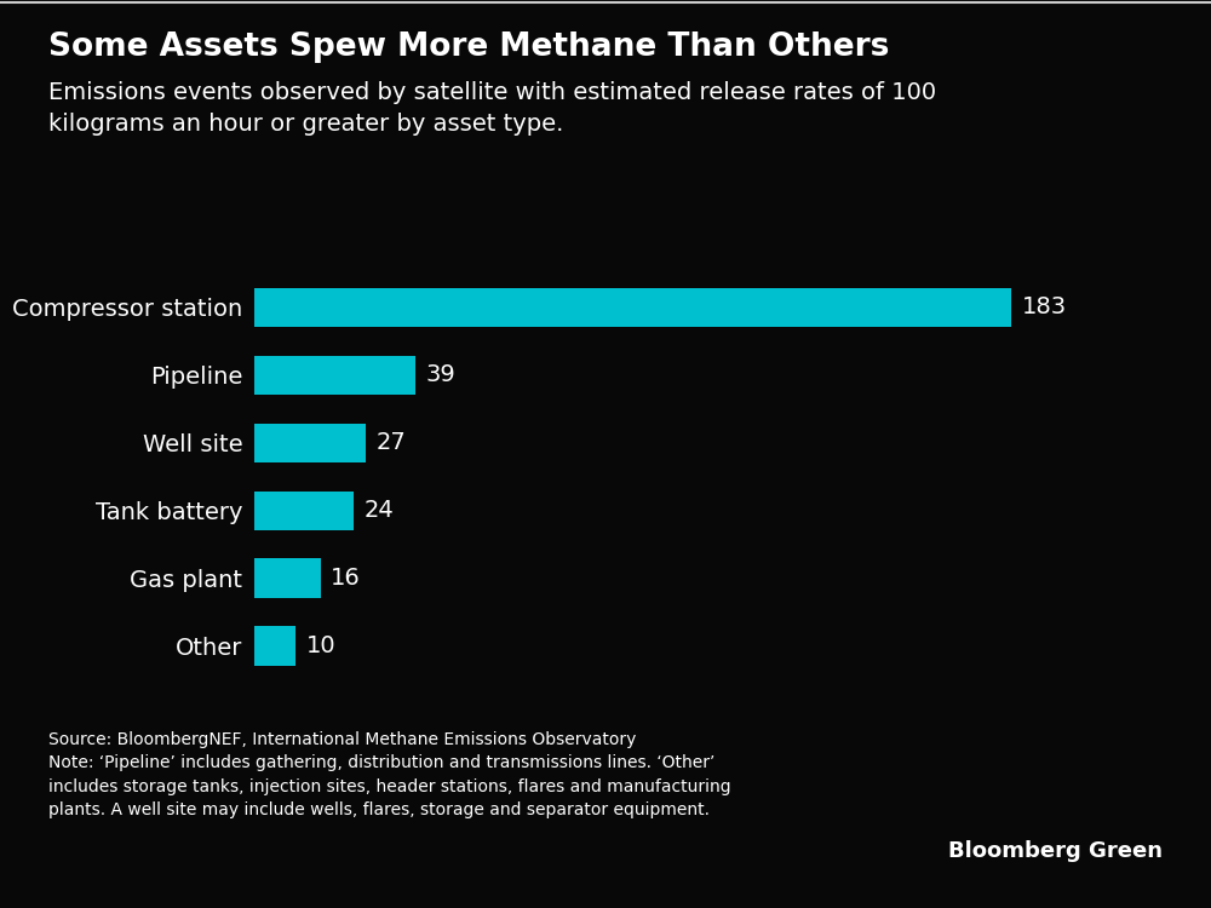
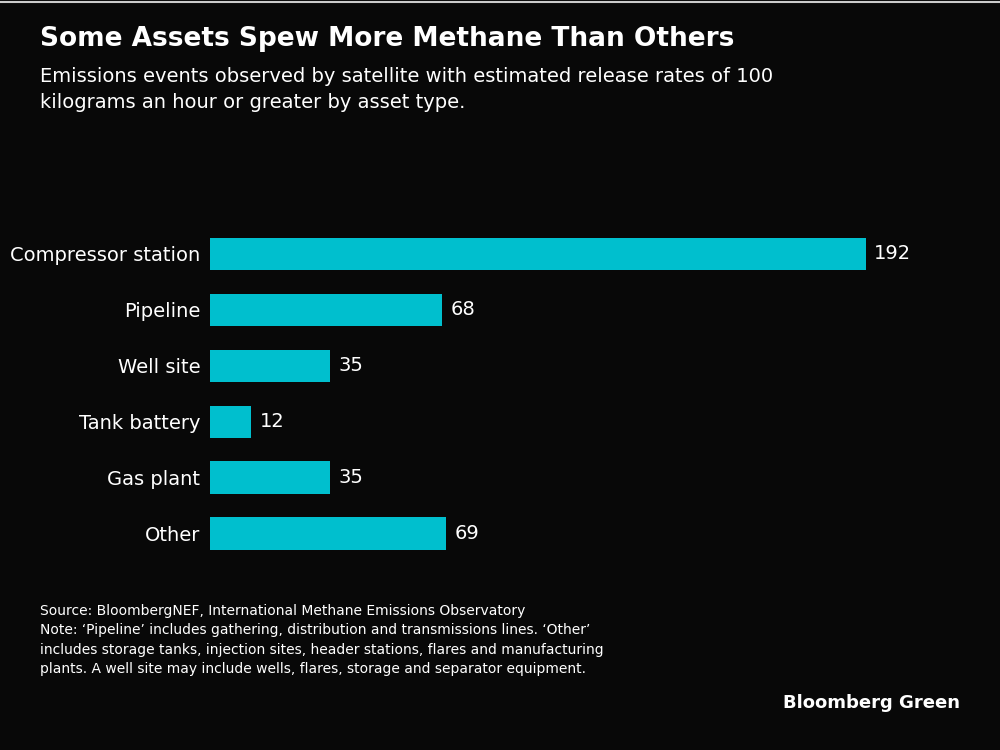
Compressor station: 183 -> 192
Pipeline: 39 -> 68
Well site: 27 -> 35
Tank battery: 24 -> 12
Gas plant: 16 -> 35
Other: 10 -> 69
